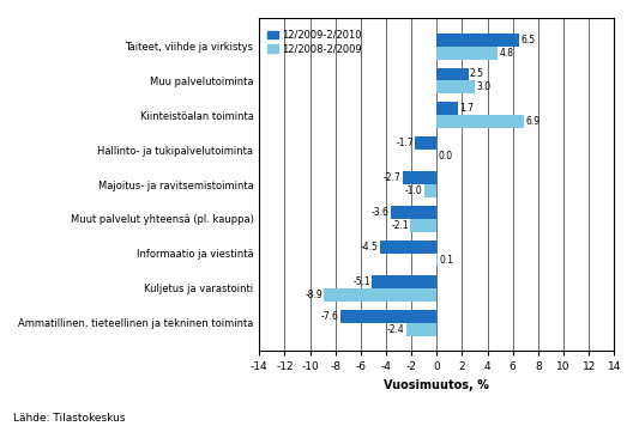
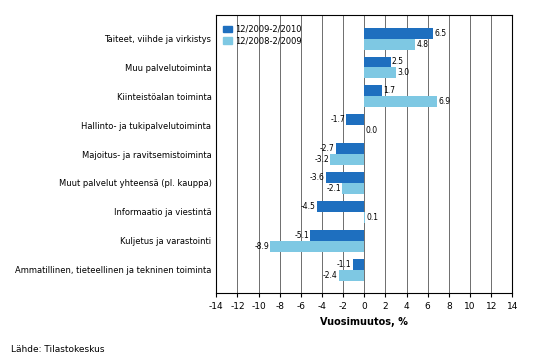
12/2008-2/2009/Majoitus- ja ravitsemistoiminta: -1.0 -> -3.2
12/2009-2/2010/Ammatillinen, tieteellinen ja tekninen toiminta: -7.6 -> -1.1
